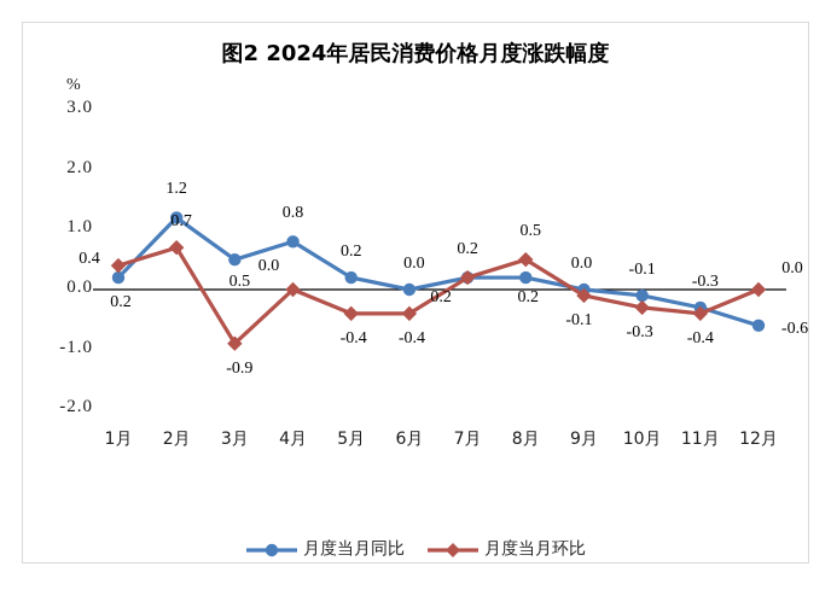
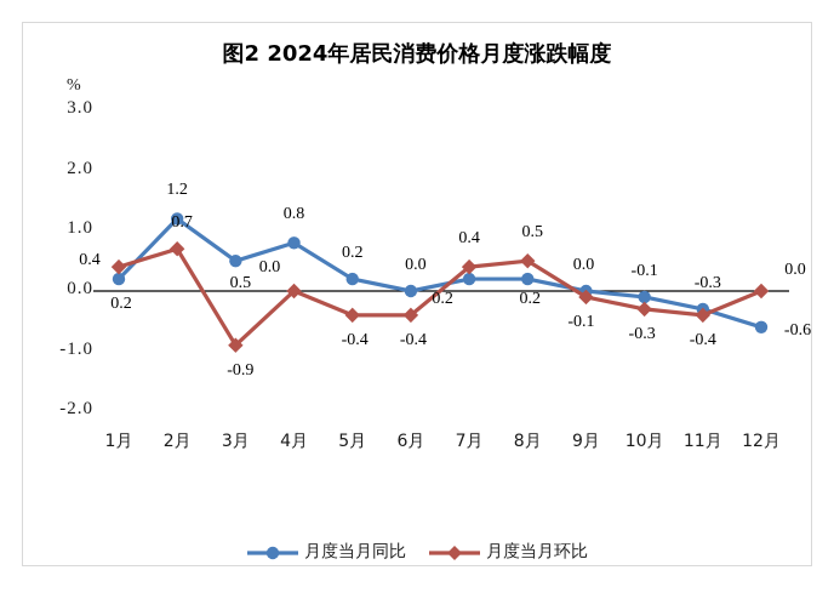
月度当月环比/7月: 0.2 -> 0.4
